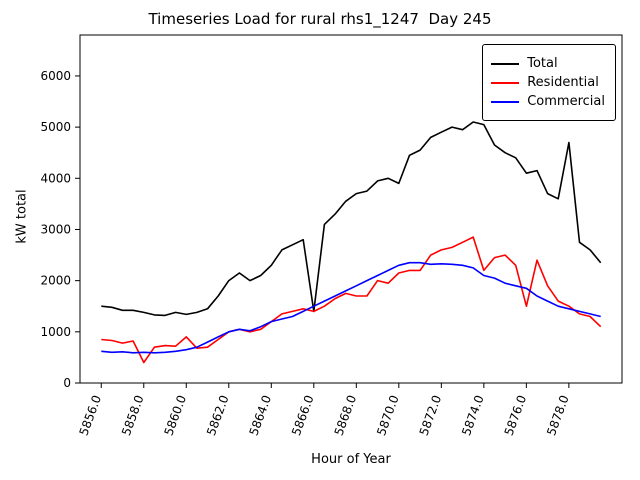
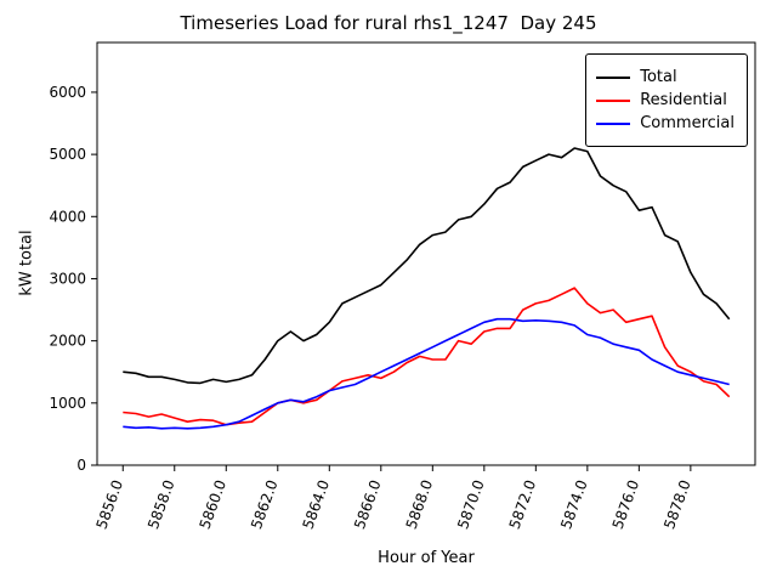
Residential/5858.0: 400 -> 800
Residential/5860.0: 900 -> 600
Total/5866.0: 1400 -> 2900
Total/5870.0: 3900 -> 4200
Residential/5874.0: 2200 -> 2600
Residential/5876.0: 1500 -> 2400
Total/5878.0: 4700 -> 3100
